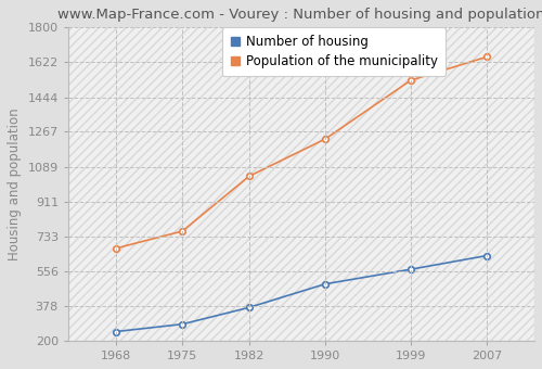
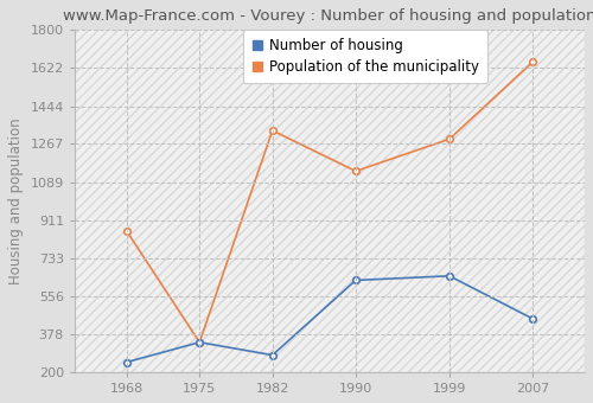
Population of the municipality/1968: 670 -> 860
Number of housing/1975: 280 -> 340
Population of the municipality/1975: 760 -> 340
Number of housing/1982: 370 -> 280
Population of the municipality/1982: 1040 -> 1330
Number of housing/1990: 490 -> 630
Population of the municipality/1990: 1230 -> 1140
Number of housing/1999: 560 -> 650
Population of the municipality/1999: 1530 -> 1290
Number of housing/2007: 640 -> 450
